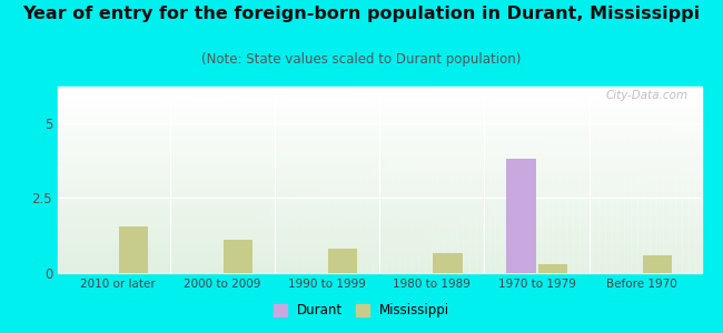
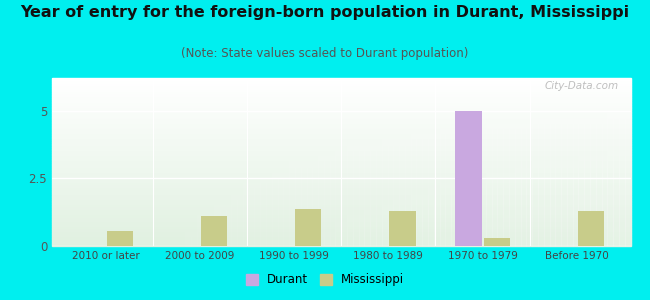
Mississippi/2010 or later: 1.55 -> 0.55
Mississippi/1990 to 1999: 0.82 -> 1.35
Mississippi/1980 to 1989: 0.65 -> 1.30
Durant/1970 to 1979: 3.8 -> 5.0
Mississippi/Before 1970: 0.58 -> 1.30
